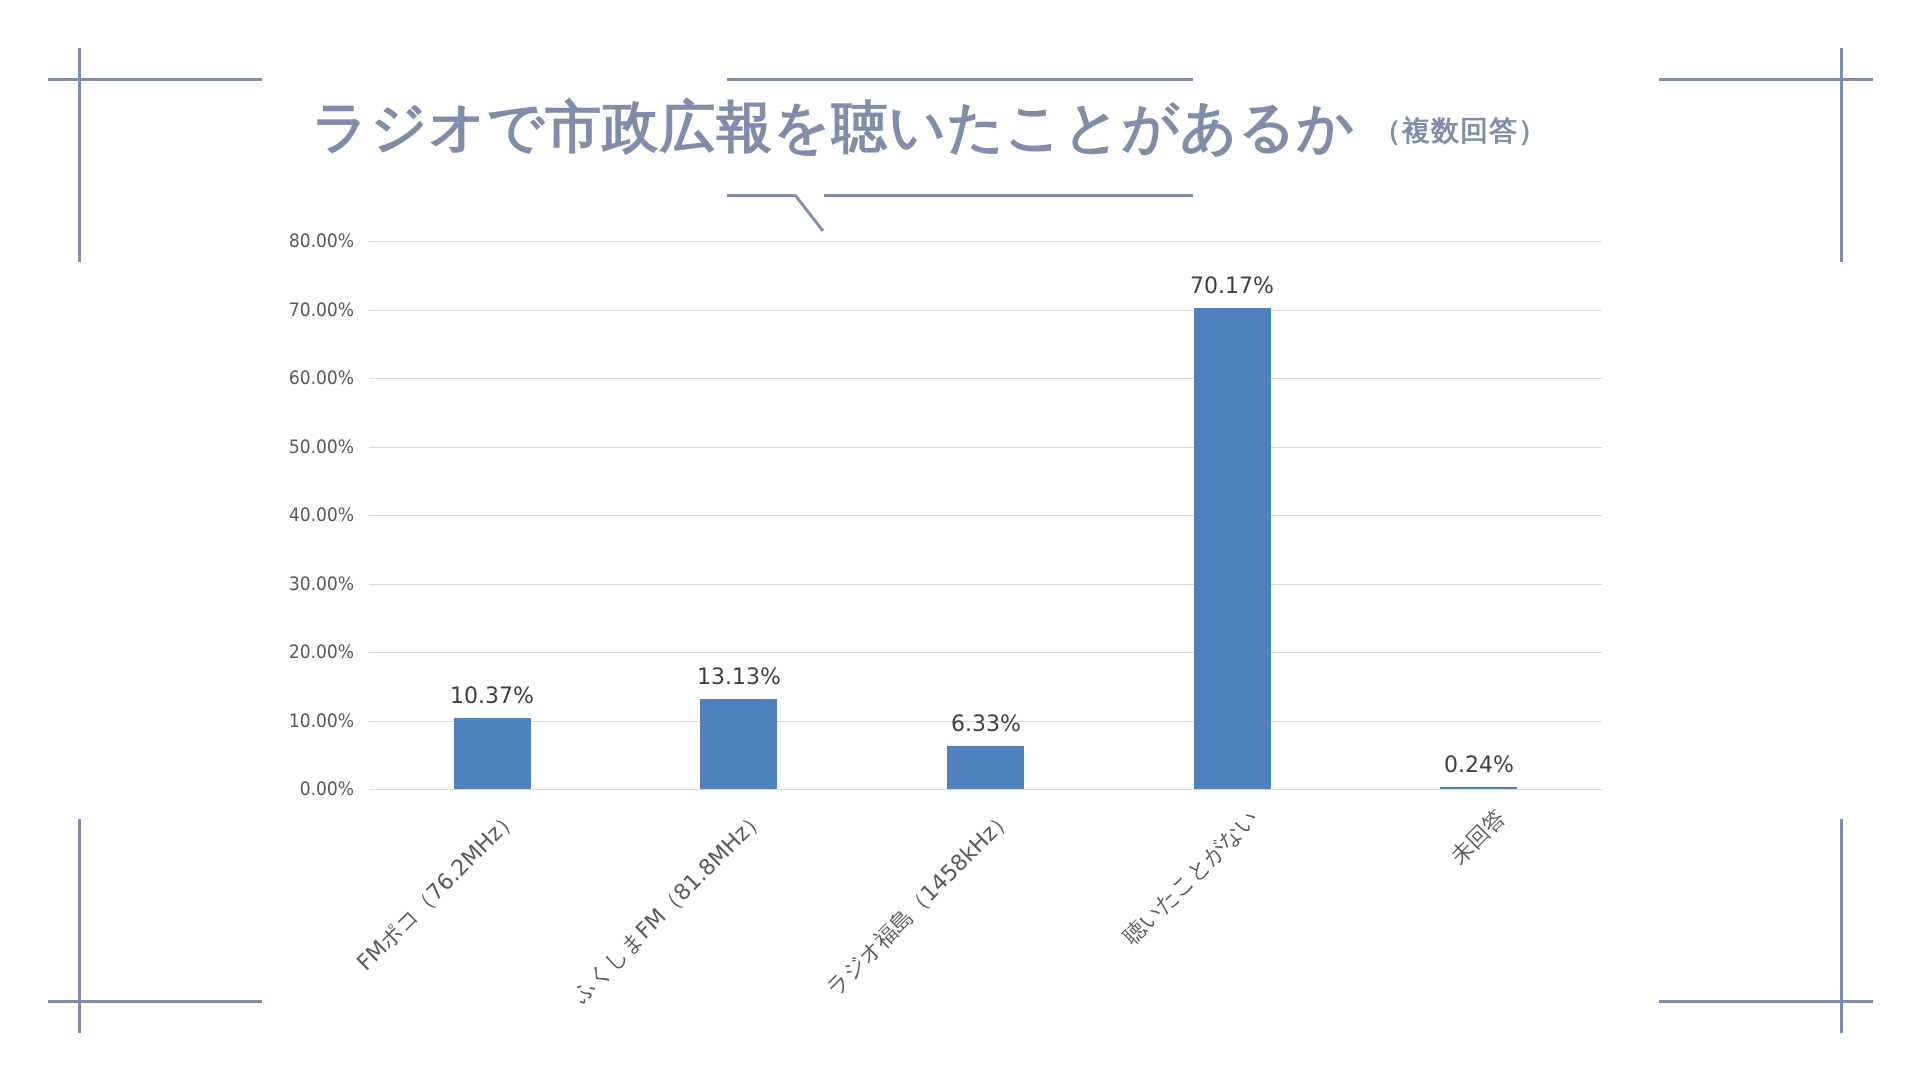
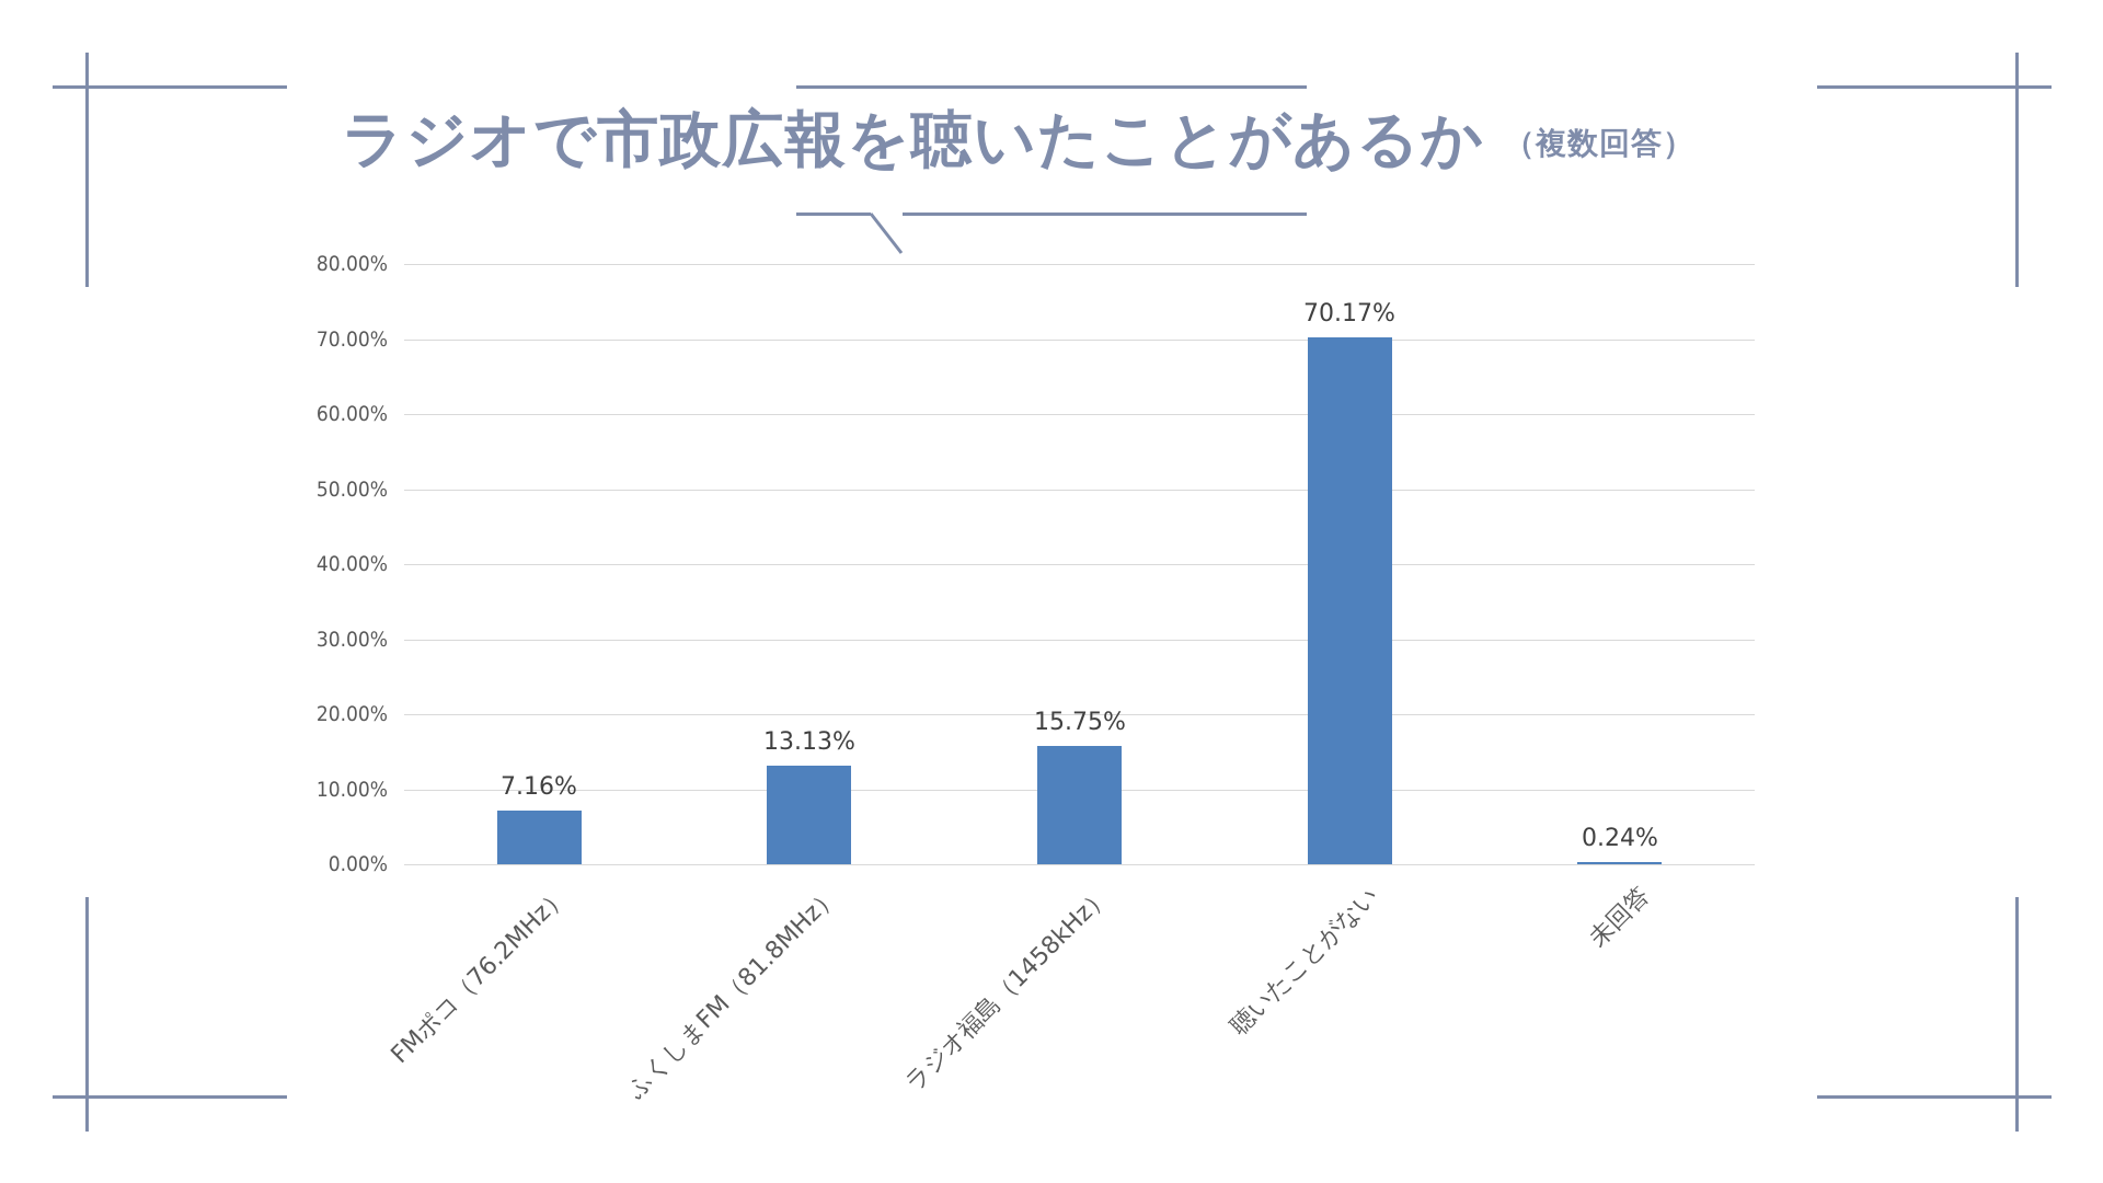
FMポコ（76.2MHz）: 10.37% -> 7.16%
ラジオ福島（1458kHz）: 6.33% -> 15.75%
